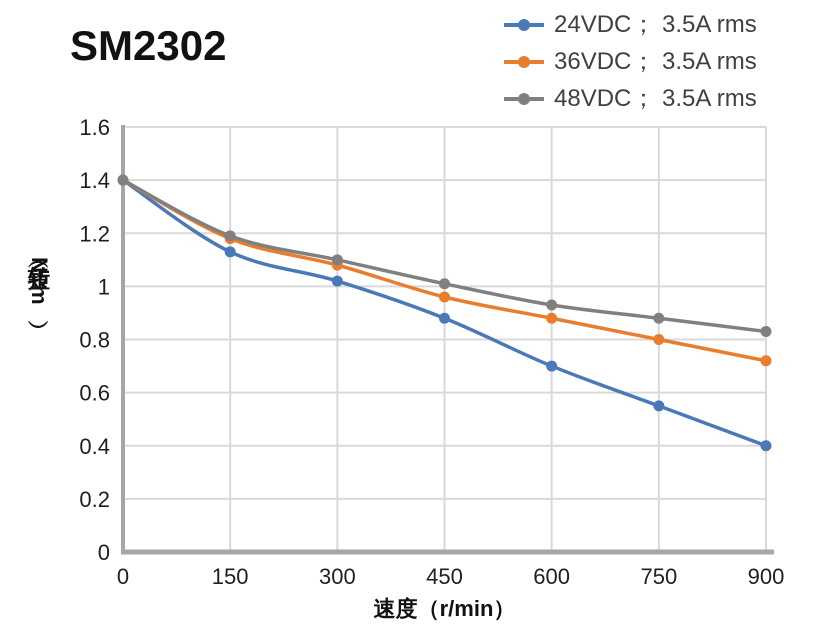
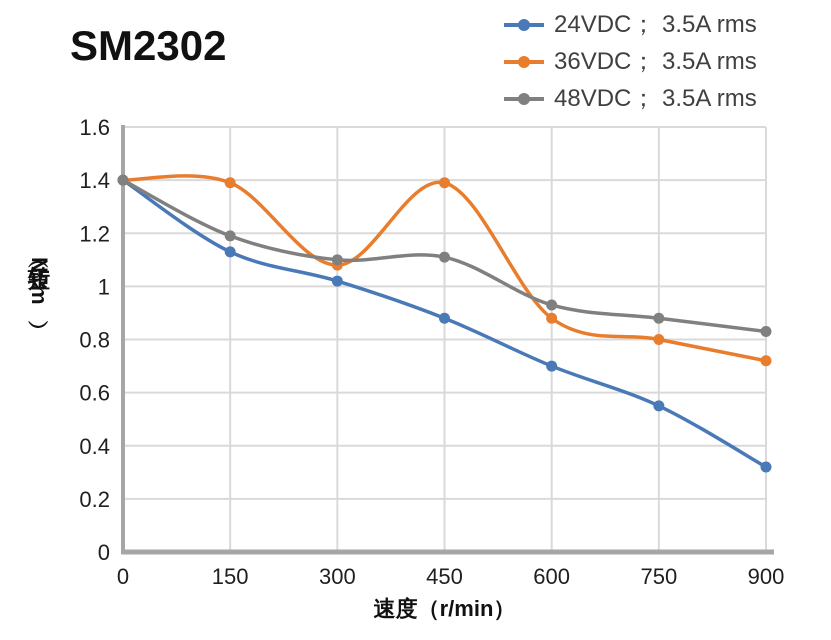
36VDC； 3.5A rms/150: 1.18 -> 1.39
36VDC； 3.5A rms/450: 0.96 -> 1.39
48VDC； 3.5A rms/450: 1.01 -> 1.11
24VDC； 3.5A rms/900: 0.40 -> 0.32
